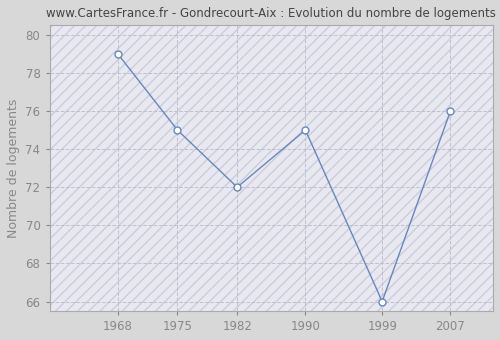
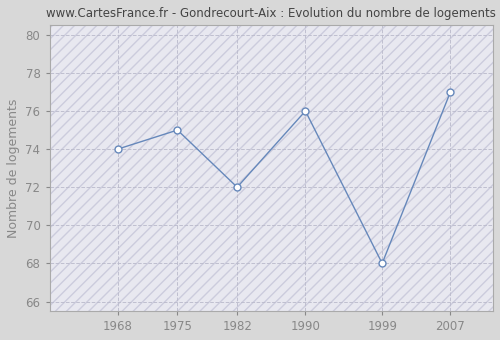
1968: 79 -> 74
1990: 75 -> 76
1999: 66 -> 68
2007: 76 -> 77
